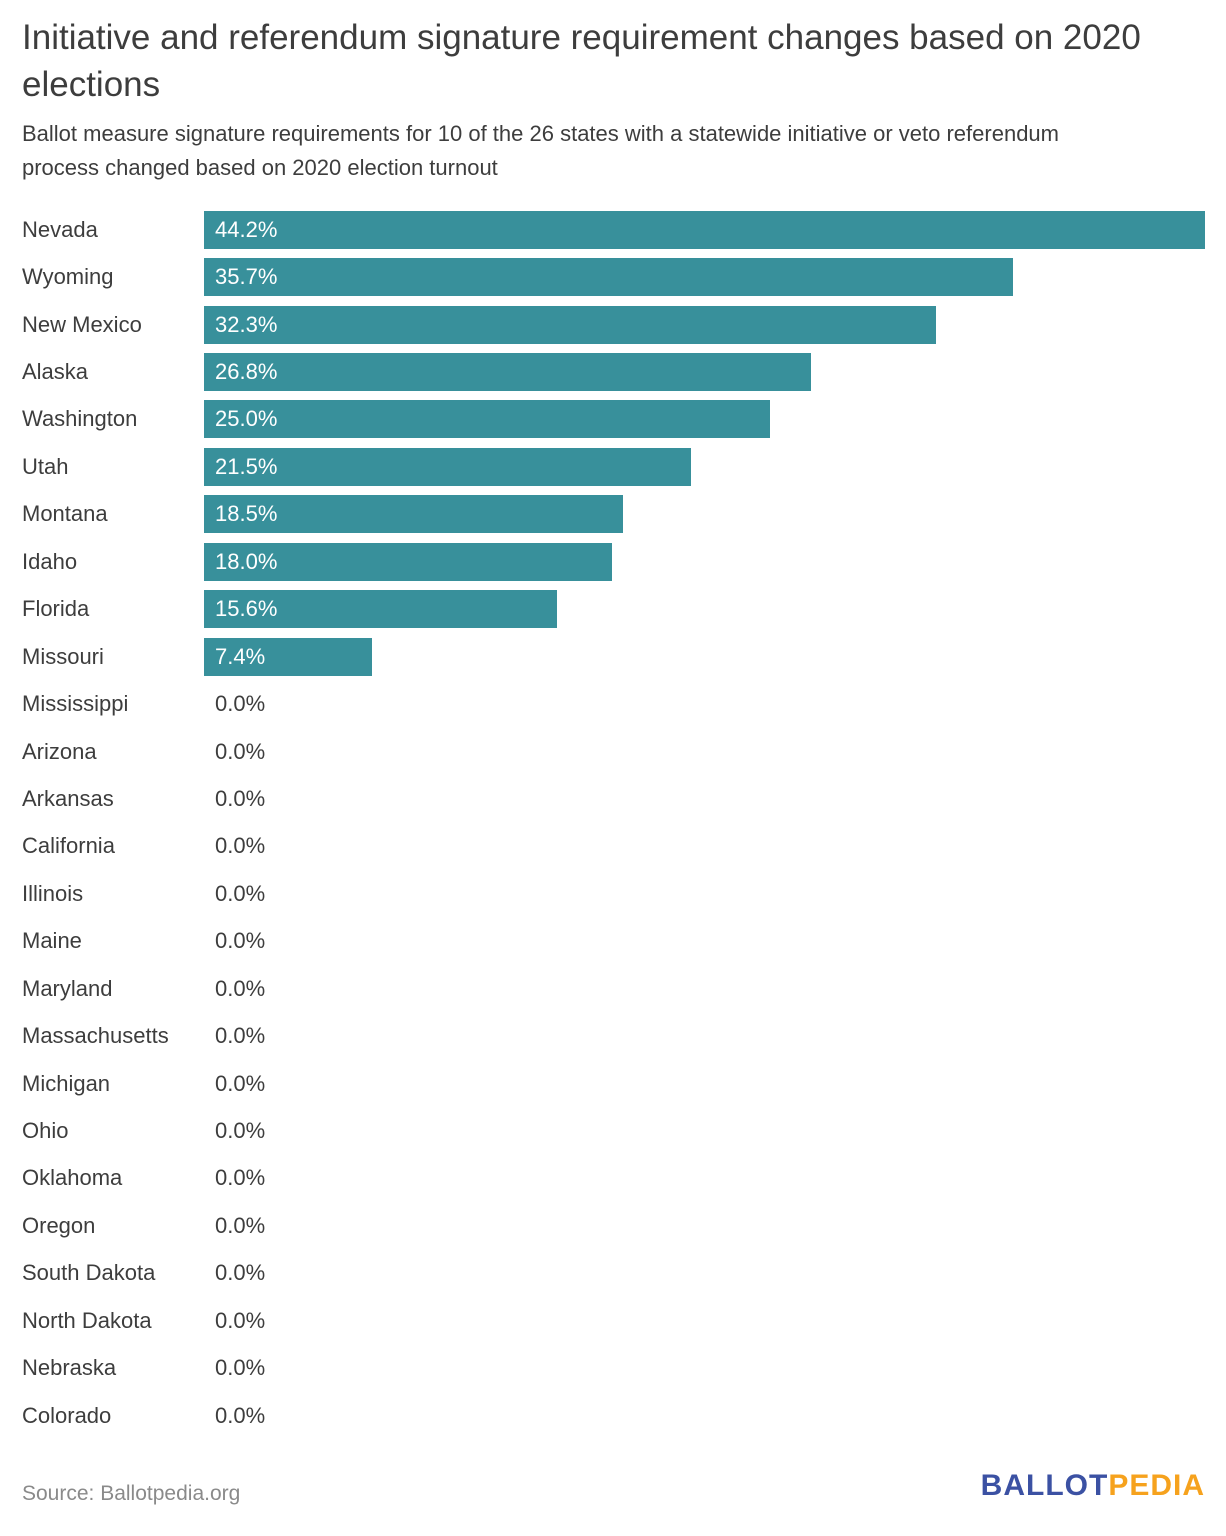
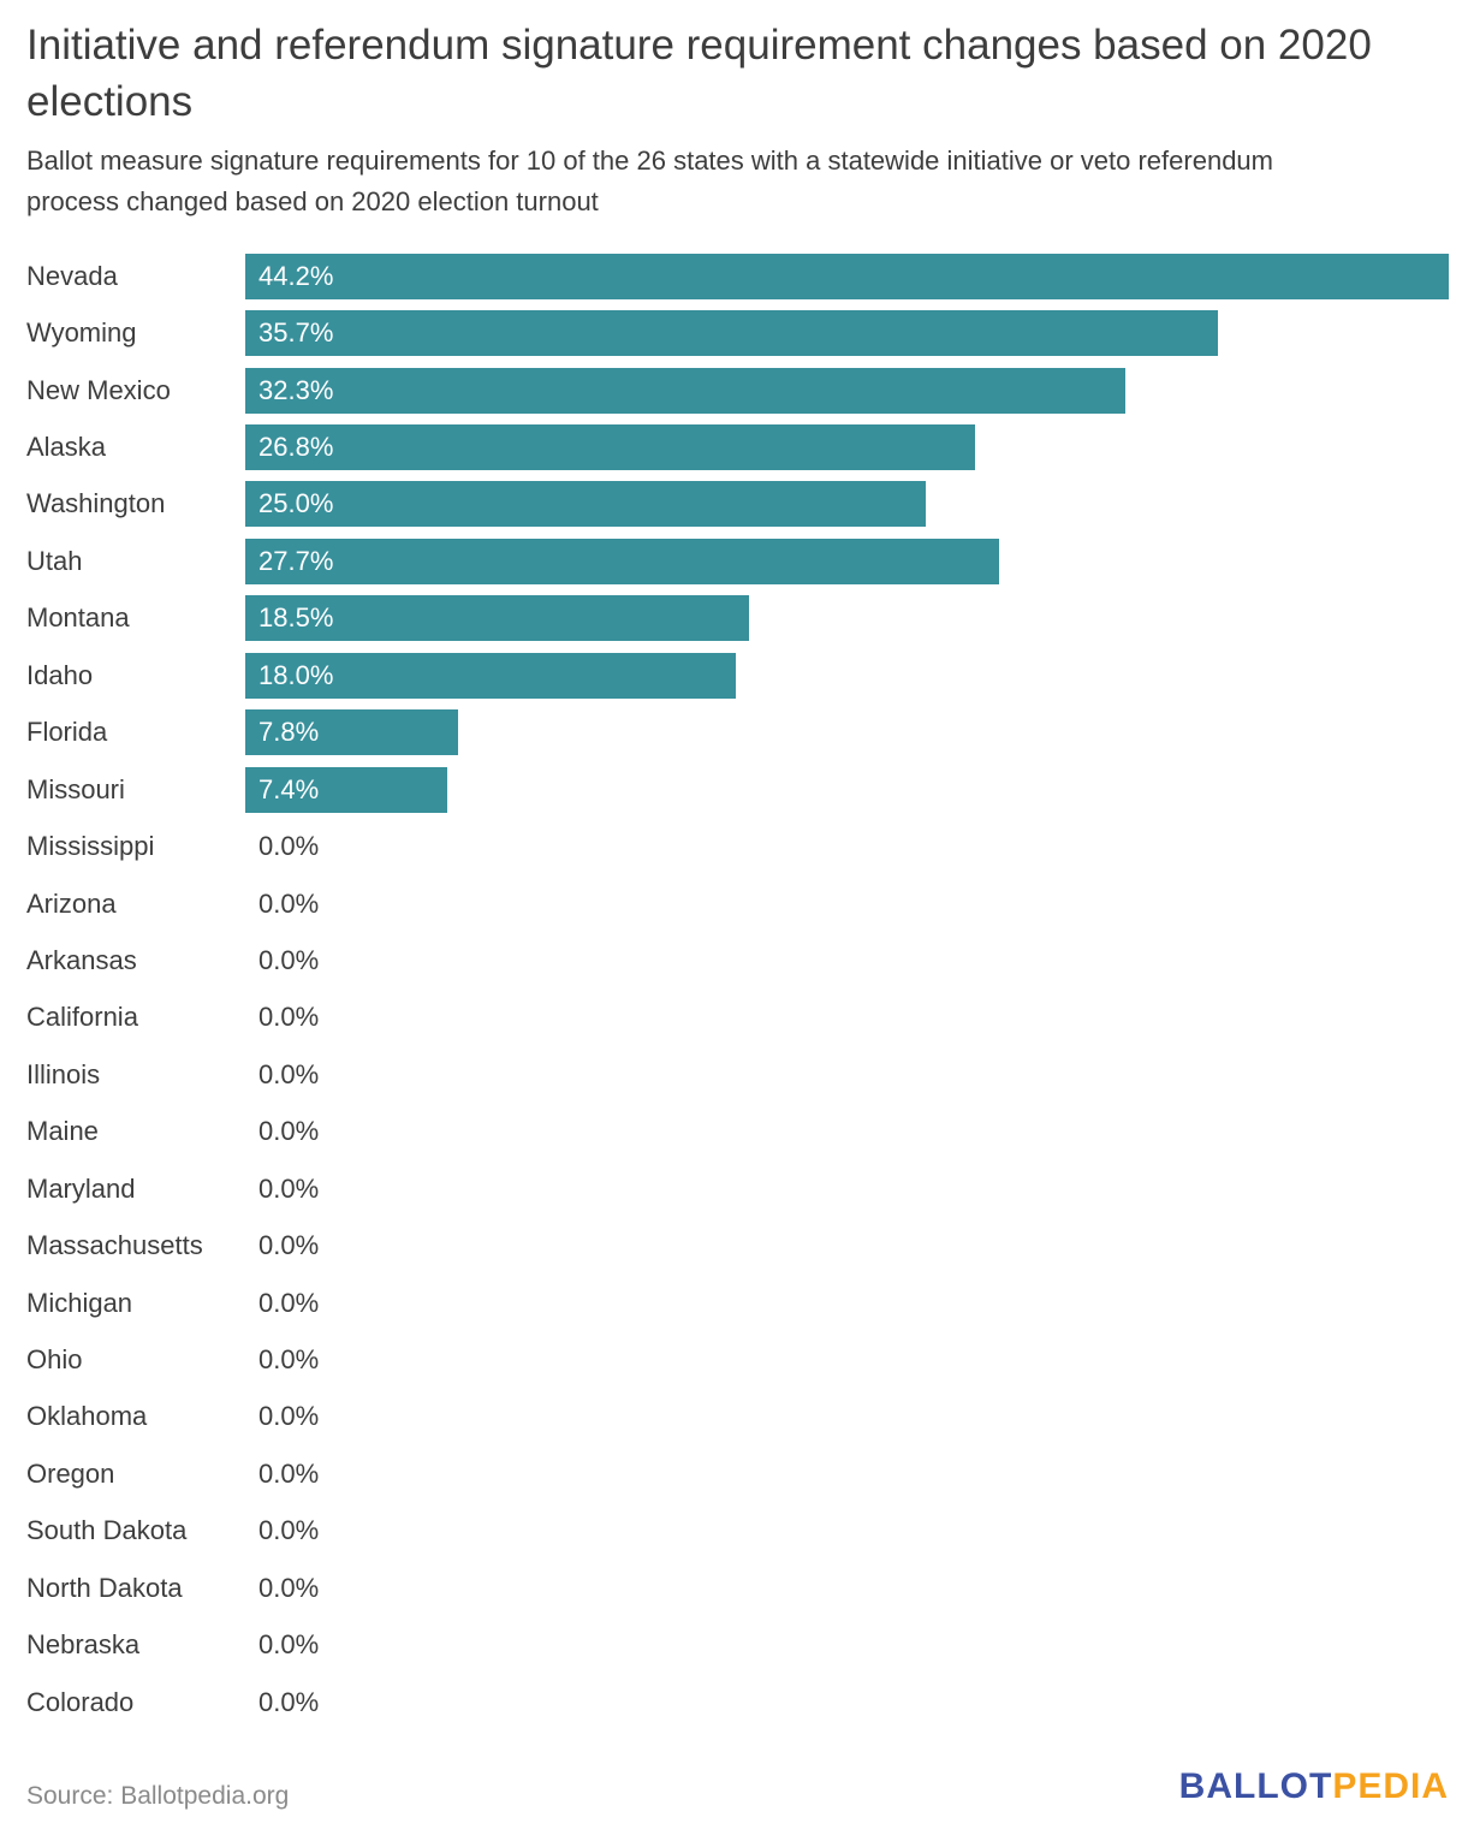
Utah: 21.5% -> 27.7%
Florida: 15.6% -> 7.8%
